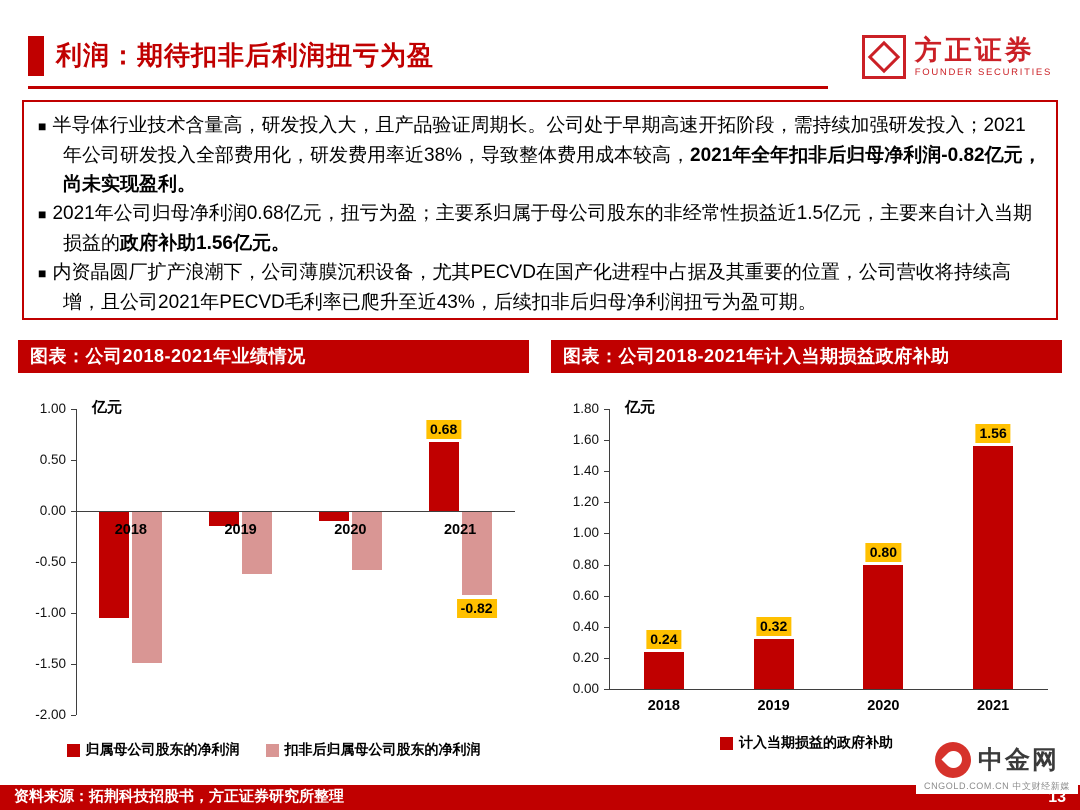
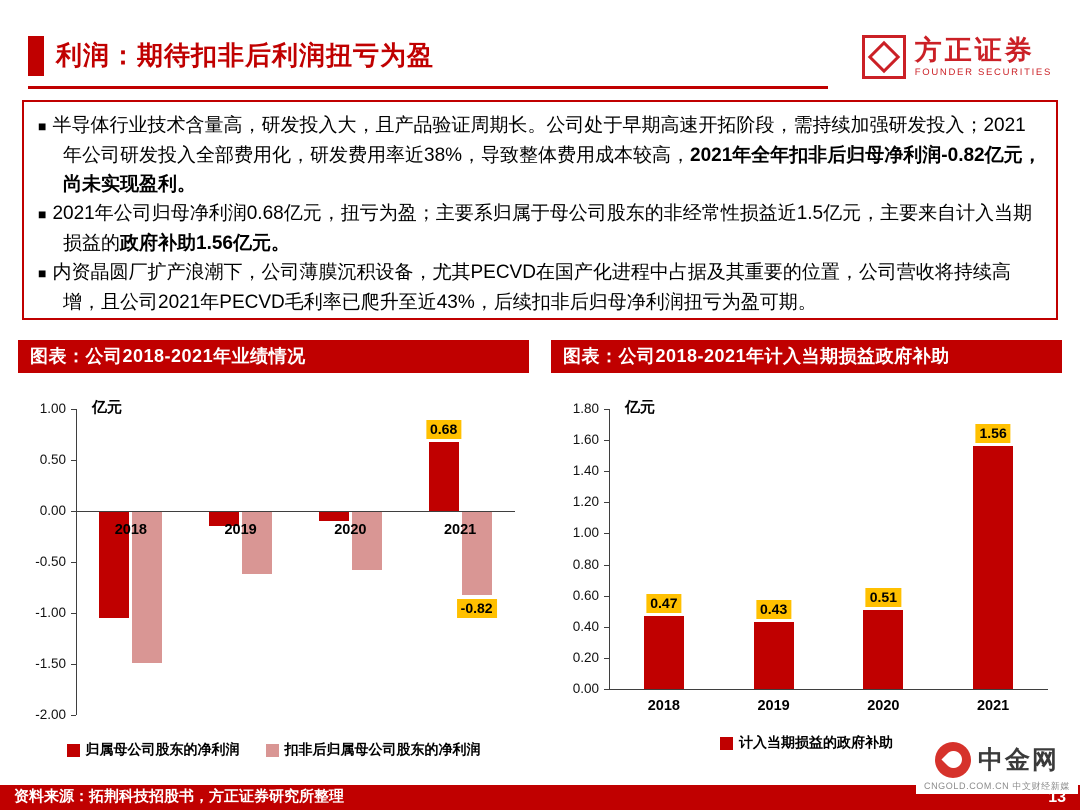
图表：公司2018-2021年计入当期损益政府补助/2018: 0.24 -> 0.47
图表：公司2018-2021年计入当期损益政府补助/2019: 0.32 -> 0.43
图表：公司2018-2021年计入当期损益政府补助/2020: 0.80 -> 0.51
